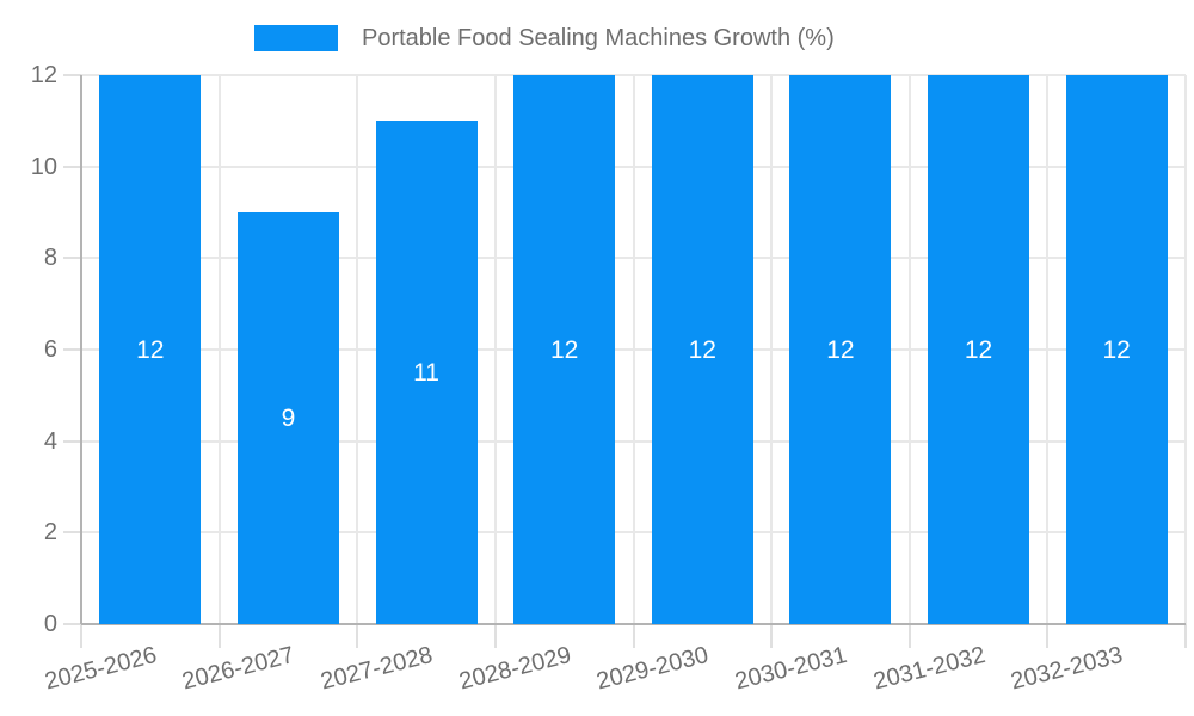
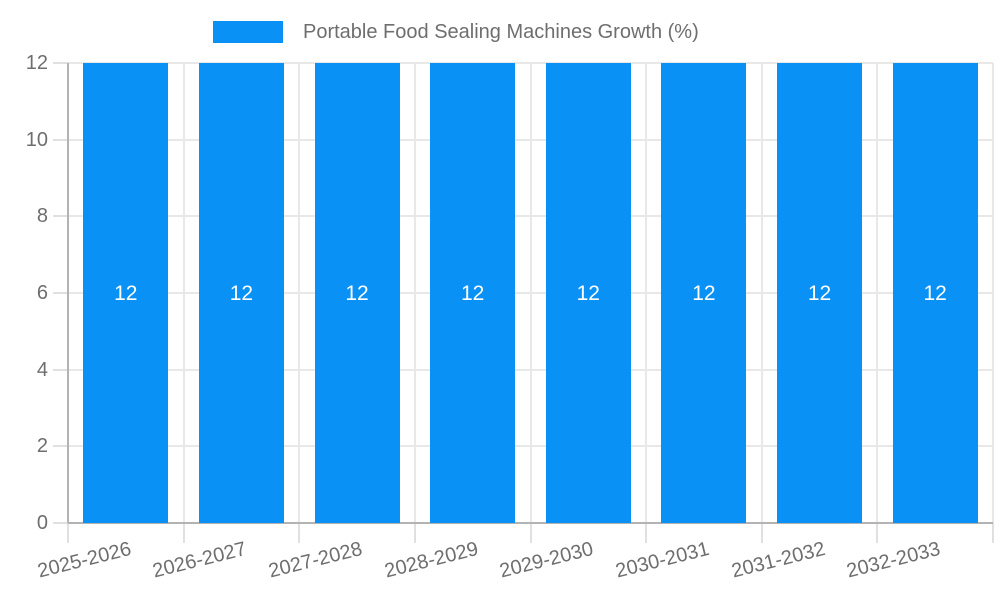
2026-2027: 9 -> 12
2027-2028: 11 -> 12
